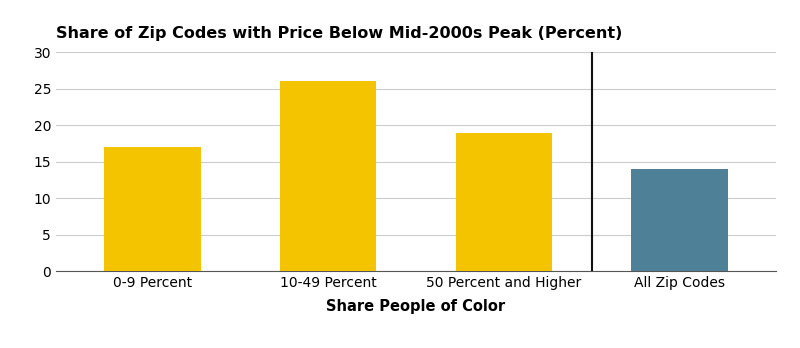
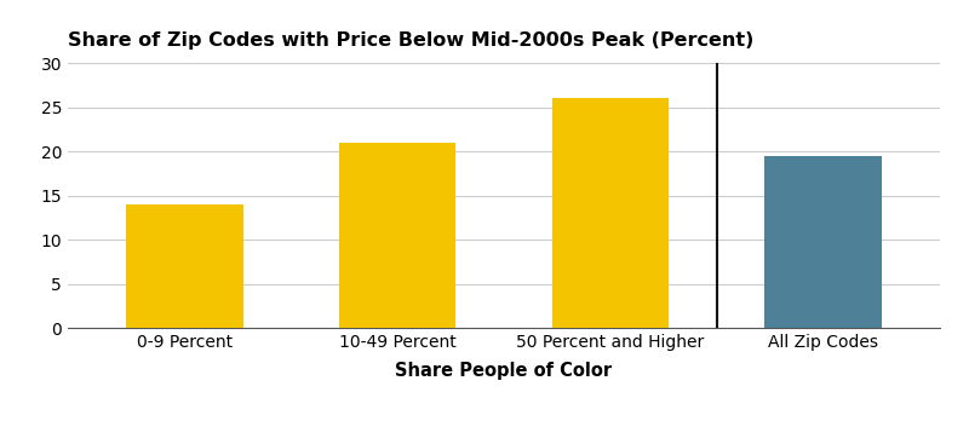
0-9 Percent: 17.0 -> 14.0
10-49 Percent: 26.0 -> 21.0
50 Percent and Higher: 19.0 -> 26.0
All Zip Codes: 14.0 -> 19.5
